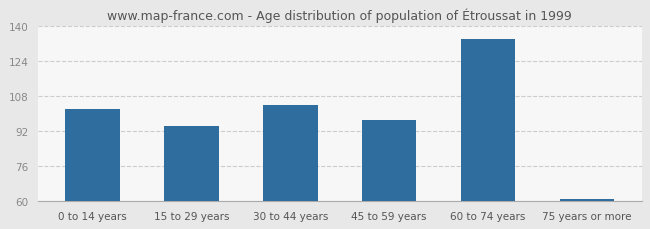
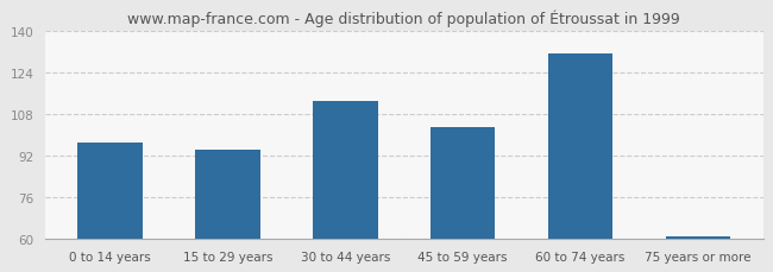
0 to 14 years: 102 -> 97
30 to 44 years: 104 -> 113
45 to 59 years: 97 -> 103
60 to 74 years: 134 -> 131
